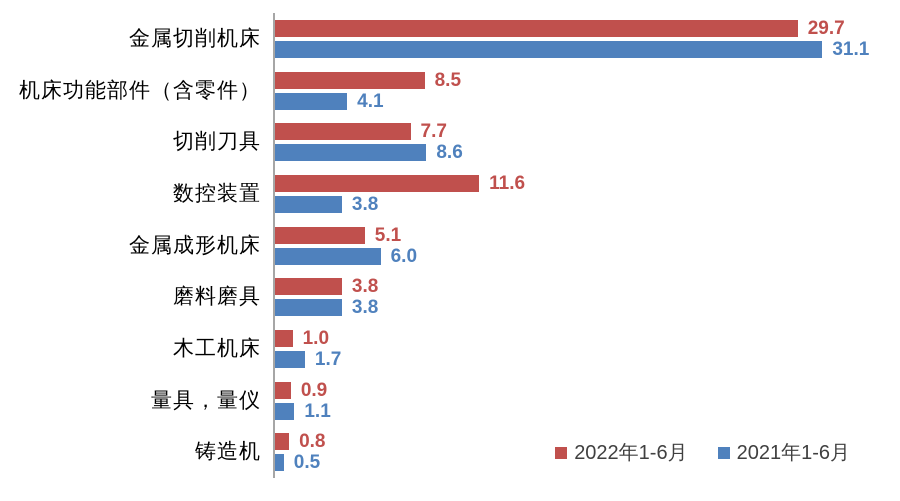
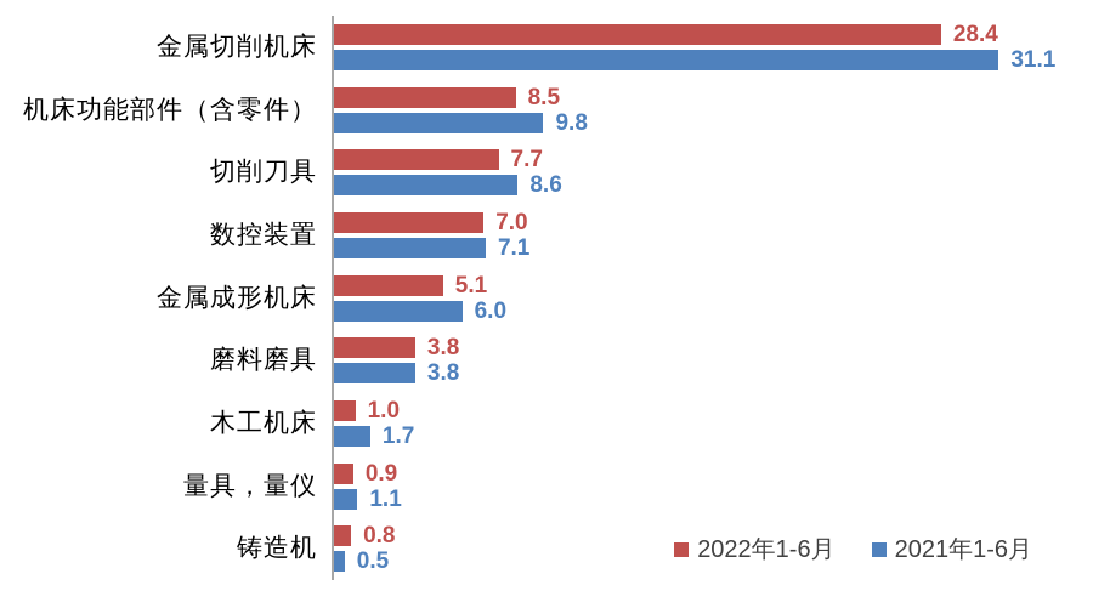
2022年1-6月/金属切削机床: 29.7 -> 28.4
2021年1-6月/机床功能部件（含零件）: 4.1 -> 9.8
2022年1-6月/数控装置: 11.6 -> 7.0
2021年1-6月/数控装置: 3.8 -> 7.1
